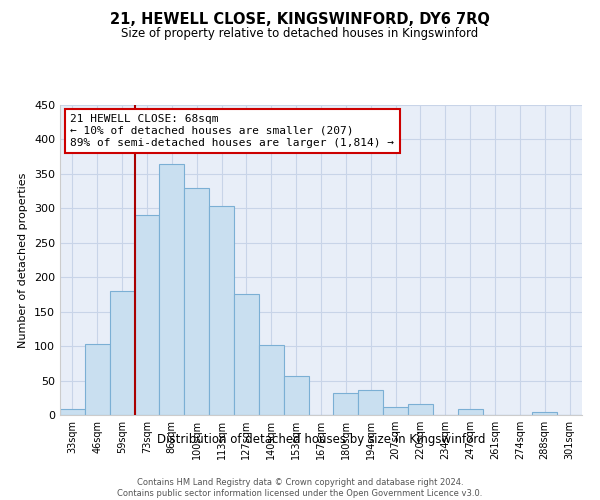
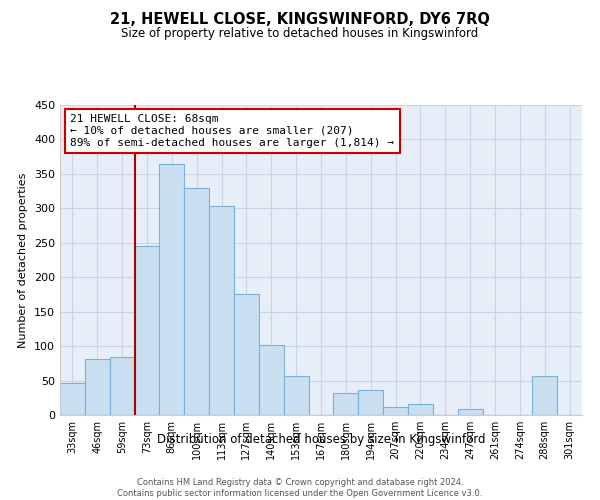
33sqm: 8 -> 46
46sqm: 103 -> 82
59sqm: 180 -> 84
73sqm: 290 -> 246
288sqm: 5 -> 56
